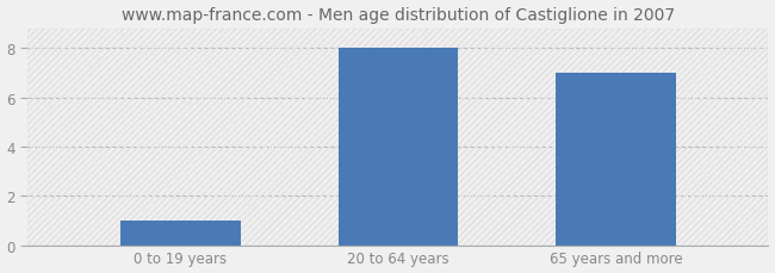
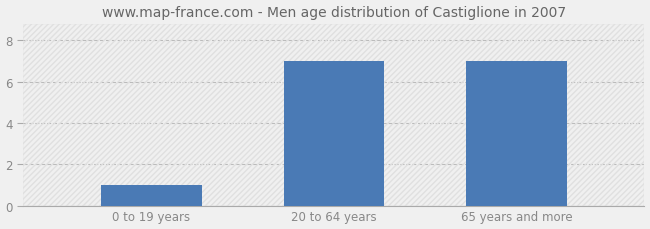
20 to 64 years: 8 -> 7
